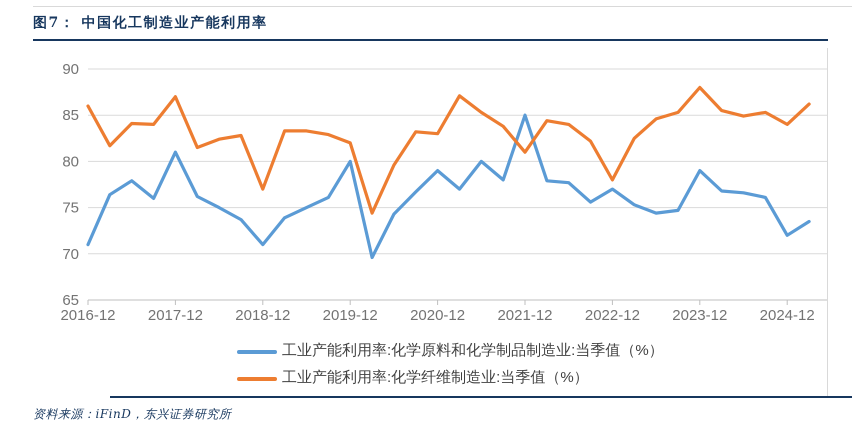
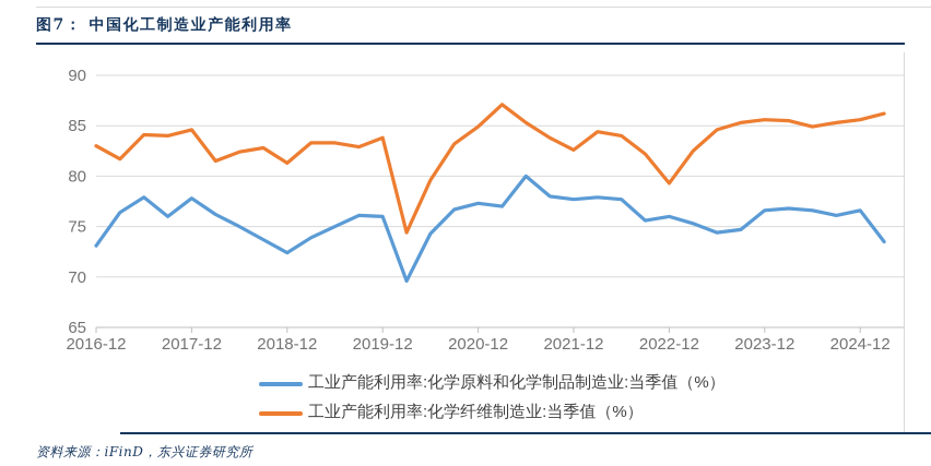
工业产能利用率:化学原料和化学制品制造业:当季值（%）/2016-12: 71 -> 73
工业产能利用率:化学纤维制造业:当季值（%）/2016-12: 86 -> 83
工业产能利用率:化学原料和化学制品制造业:当季值（%）/2017-12: 81 -> 78
工业产能利用率:化学纤维制造业:当季值（%）/2017-12: 87 -> 85
工业产能利用率:化学原料和化学制品制造业:当季值（%）/2018-12: 71 -> 72
工业产能利用率:化学纤维制造业:当季值（%）/2018-12: 77 -> 81
工业产能利用率:化学原料和化学制品制造业:当季值（%）/2019-12: 80 -> 76
工业产能利用率:化学纤维制造业:当季值（%）/2019-12: 82 -> 84
工业产能利用率:化学原料和化学制品制造业:当季值（%）/2020-12: 79 -> 77
工业产能利用率:化学纤维制造业:当季值（%）/2020-12: 83 -> 85
工业产能利用率:化学原料和化学制品制造业:当季值（%）/2021-12: 85 -> 78
工业产能利用率:化学纤维制造业:当季值（%）/2021-12: 81 -> 83
工业产能利用率:化学原料和化学制品制造业:当季值（%）/2022-12: 77 -> 76
工业产能利用率:化学纤维制造业:当季值（%）/2022-12: 78 -> 79
工业产能利用率:化学原料和化学制品制造业:当季值（%）/2023-12: 79 -> 77
工业产能利用率:化学纤维制造业:当季值（%）/2023-12: 88 -> 86
工业产能利用率:化学原料和化学制品制造业:当季值（%）/2024-12: 72 -> 77
工业产能利用率:化学纤维制造业:当季值（%）/2024-12: 84 -> 86
